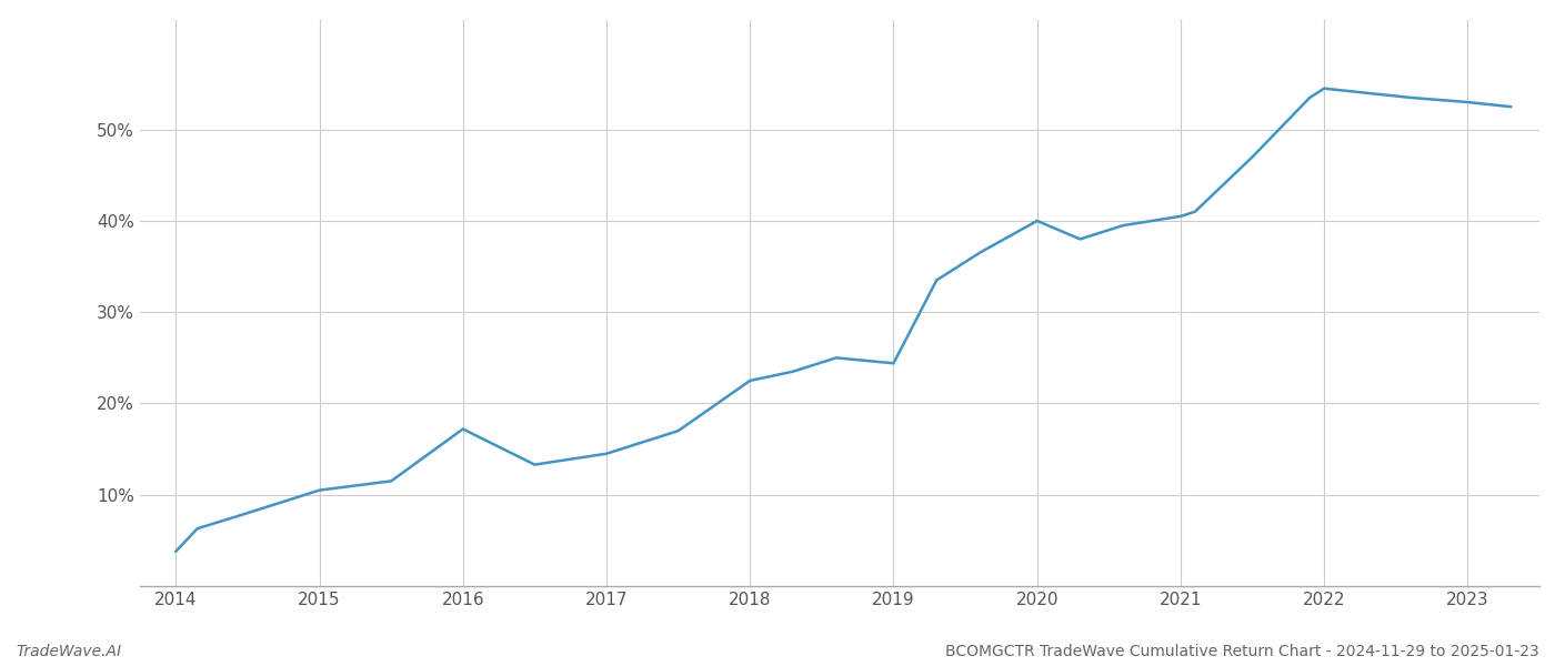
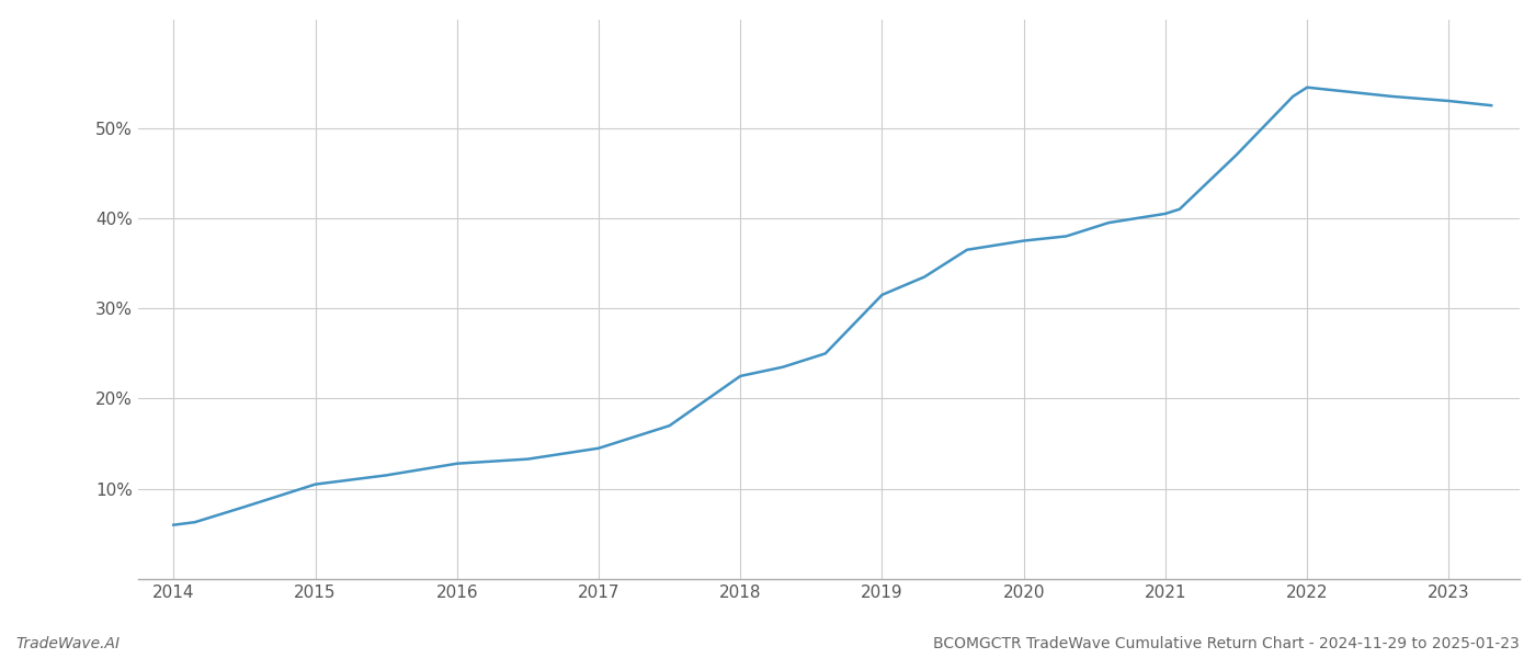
2014: 3.8% -> 6.0%
2016: 17.2% -> 12.8%
2019: 24.4% -> 31.5%
2020: 40.0% -> 37.5%
